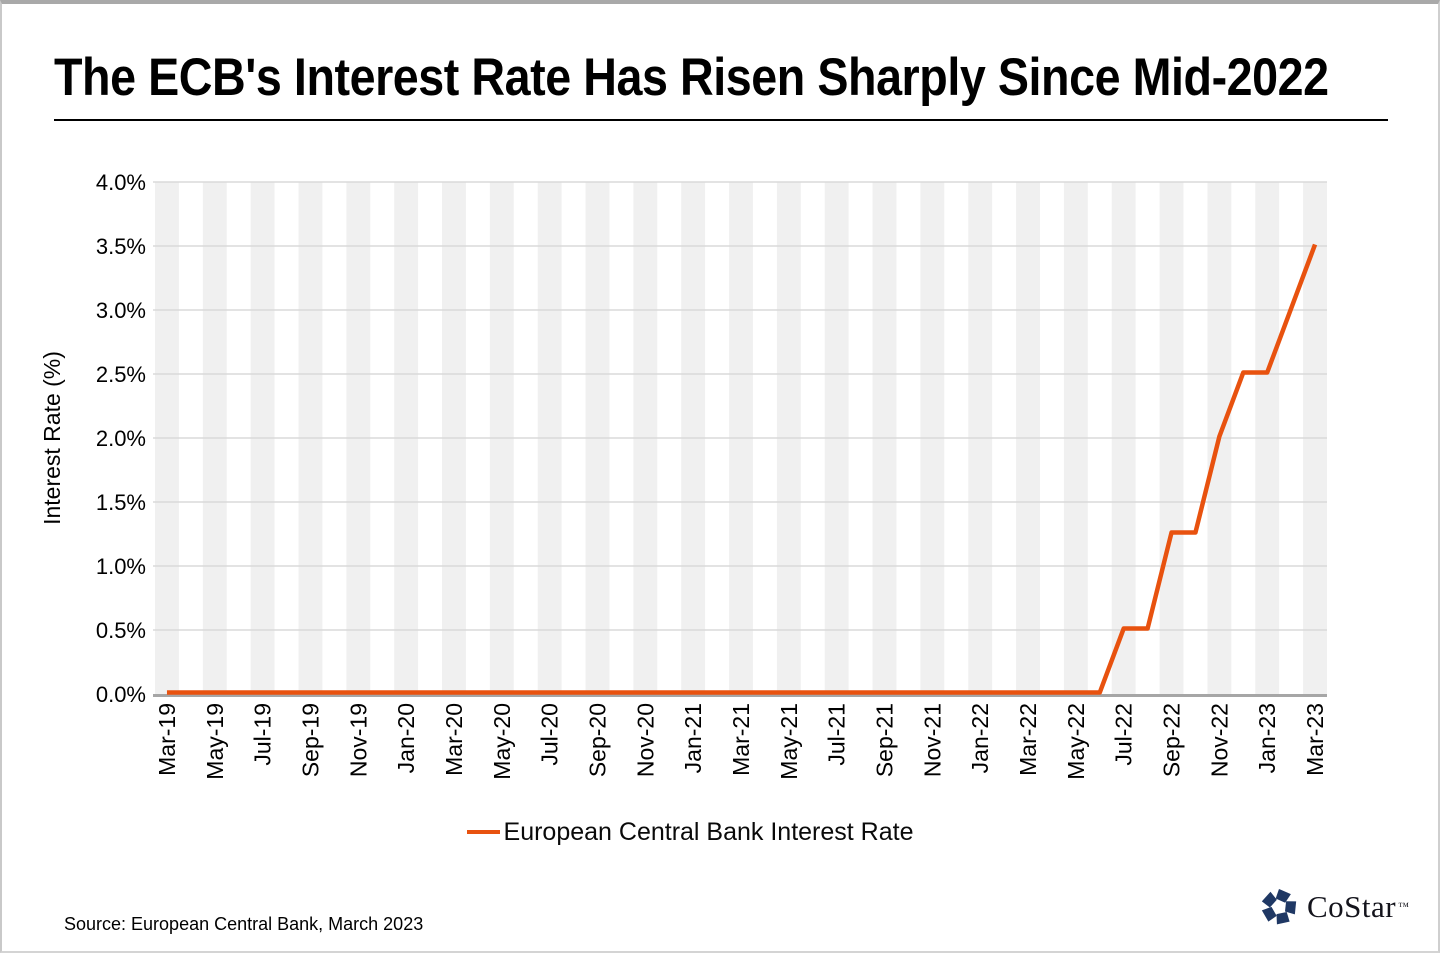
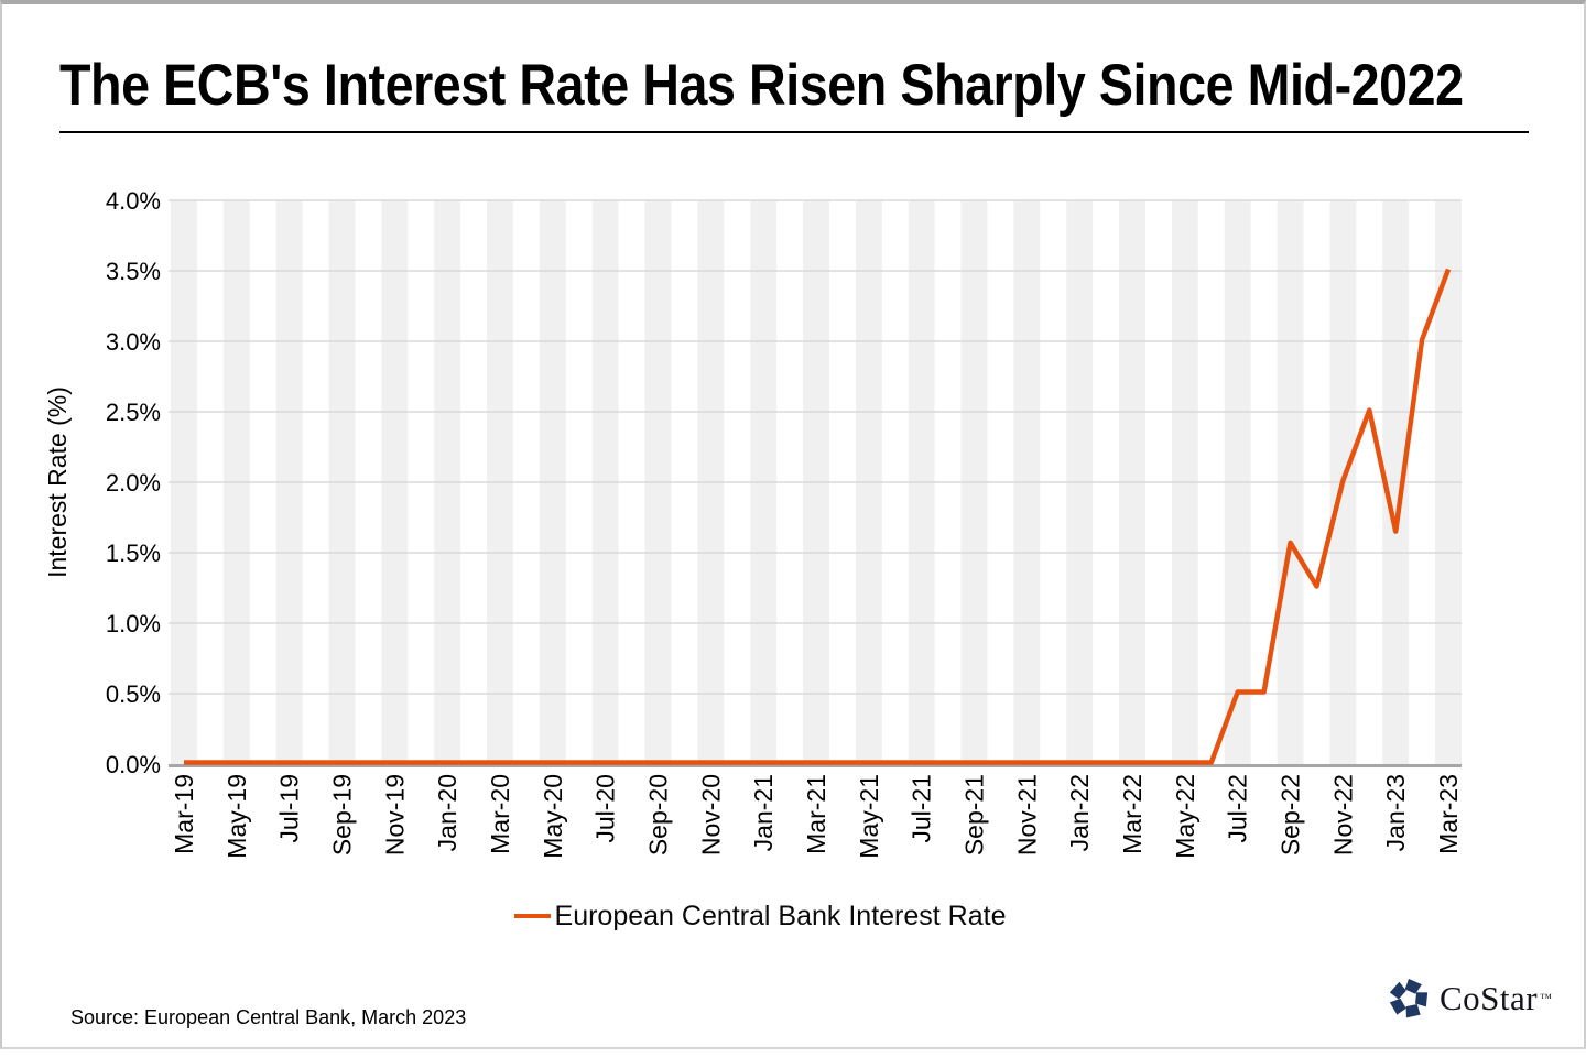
Sep-22: 1.25% -> 1.56%
Jan-23: 2.50% -> 1.64%
